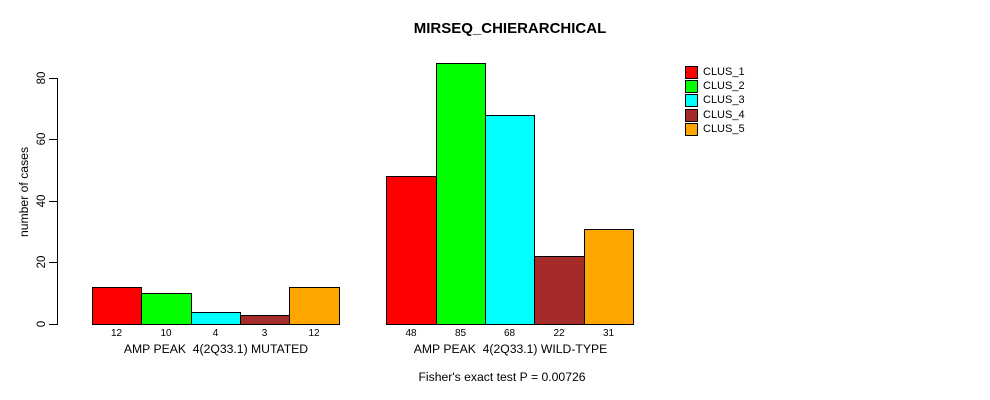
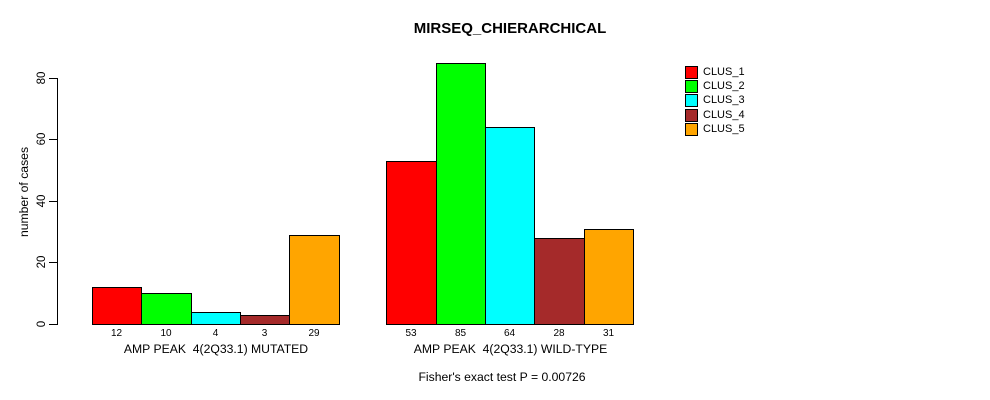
CLUS_5/AMP PEAK 4(2Q33.1) MUTATED: 12 -> 29
CLUS_1/AMP PEAK 4(2Q33.1) WILD-TYPE: 48 -> 53
CLUS_3/AMP PEAK 4(2Q33.1) WILD-TYPE: 68 -> 64
CLUS_4/AMP PEAK 4(2Q33.1) WILD-TYPE: 22 -> 28
